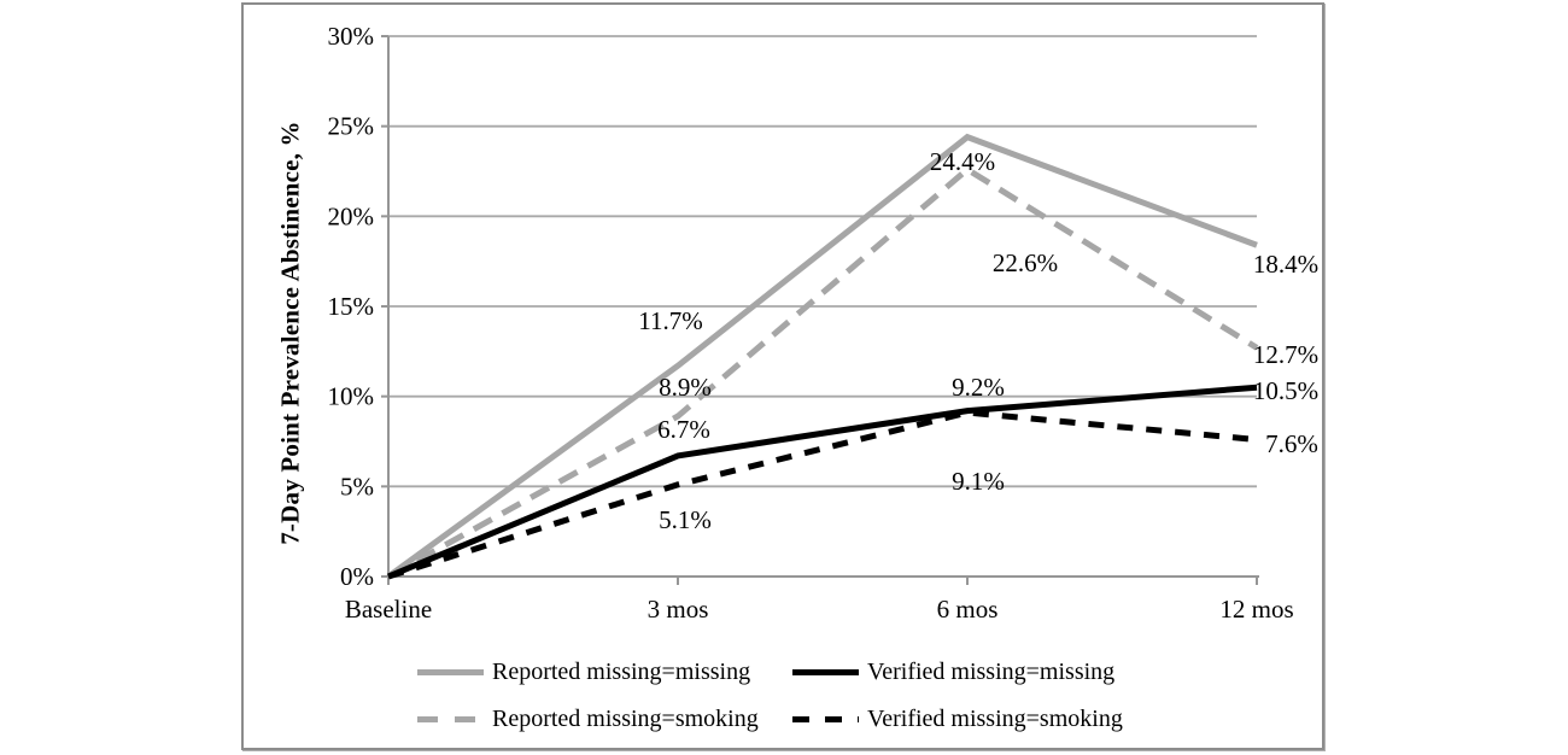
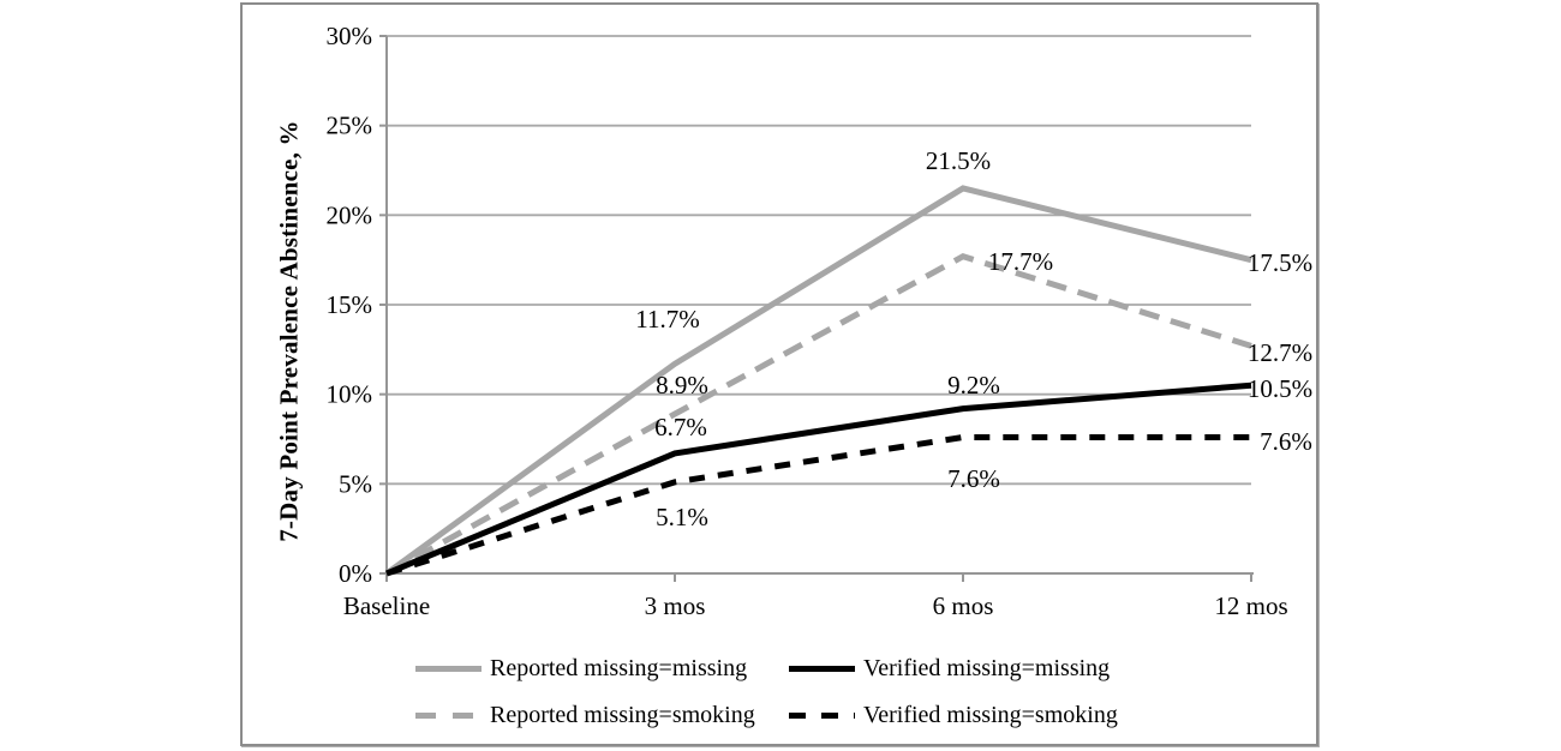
Reported missing=missing/6 mos: 24.4% -> 21.5%
Reported missing=smoking/6 mos: 22.6% -> 17.7%
Verified missing=smoking/6 mos: 9.1% -> 7.6%
Reported missing=missing/12 mos: 18.4% -> 17.5%
